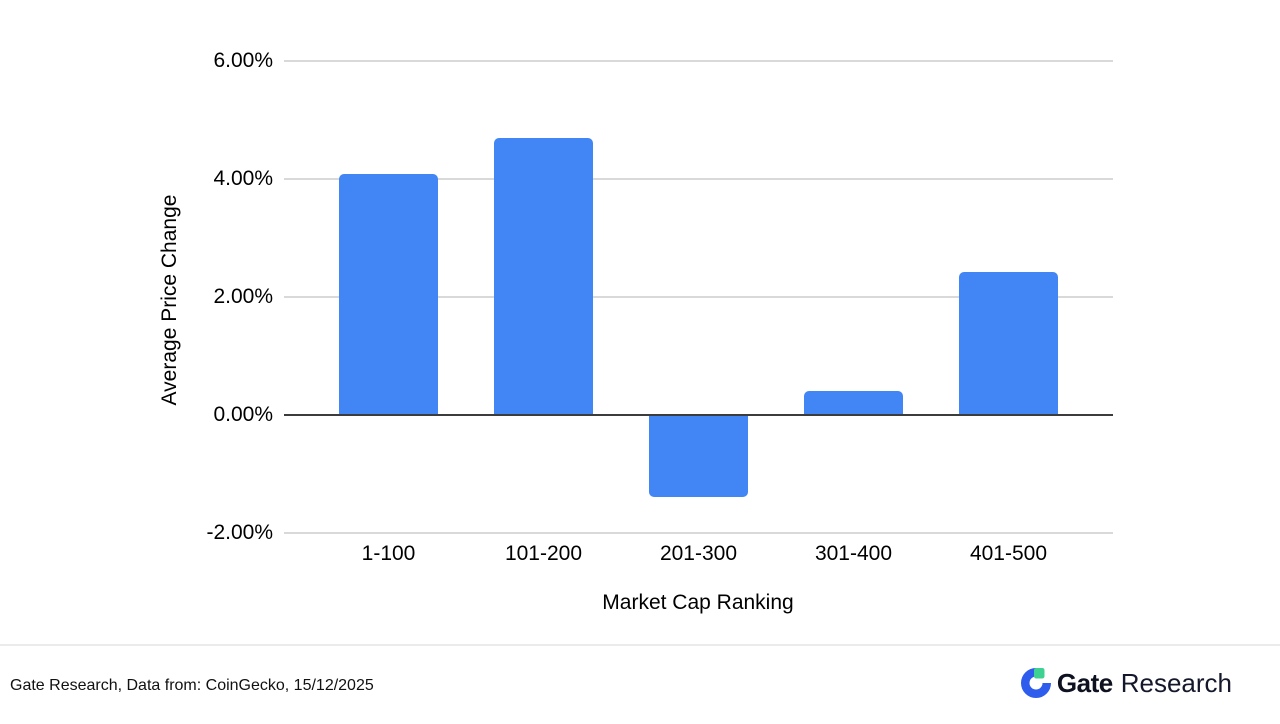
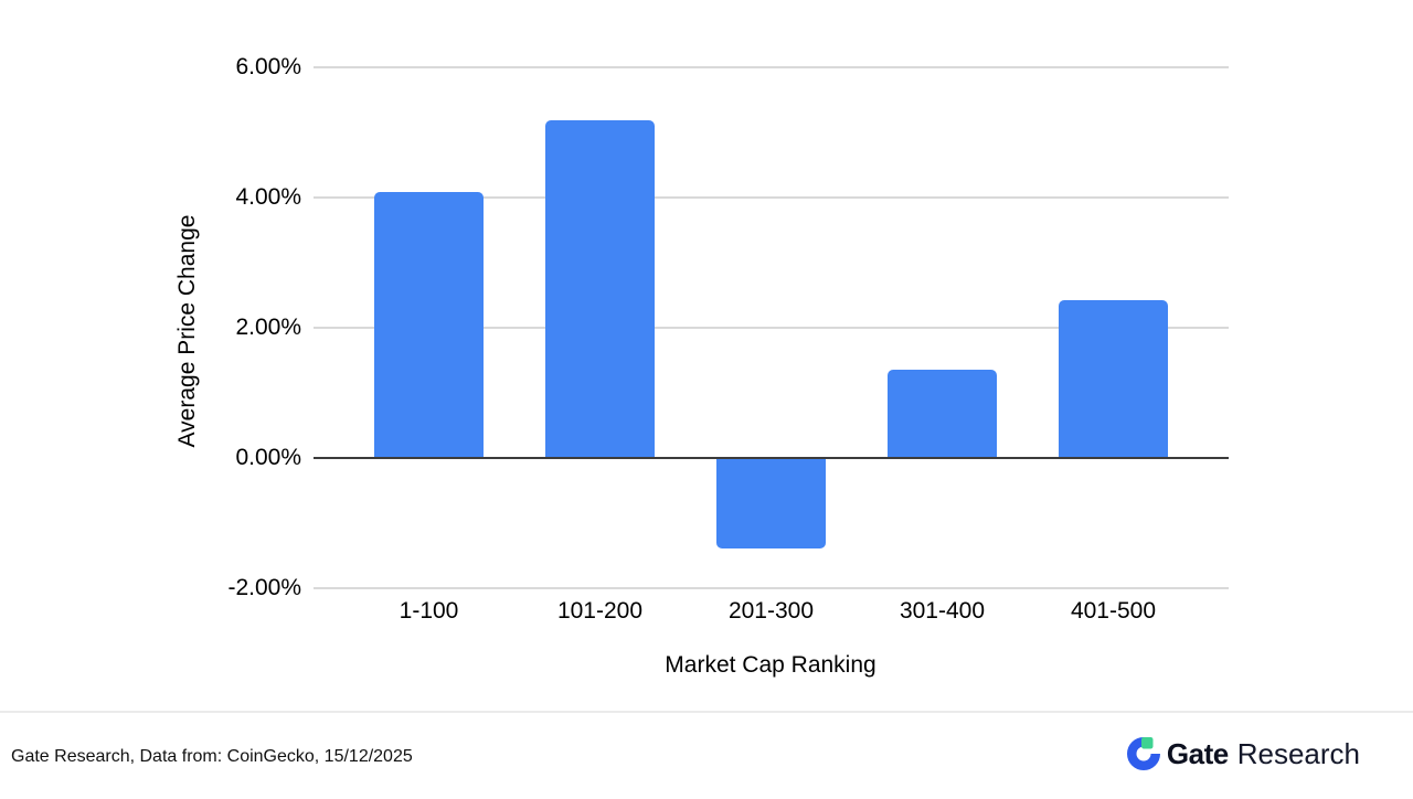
101-200: 4.7% -> 5.2%
301-400: 0.4% -> 1.4%
